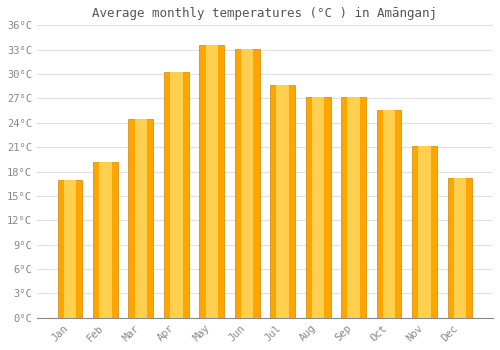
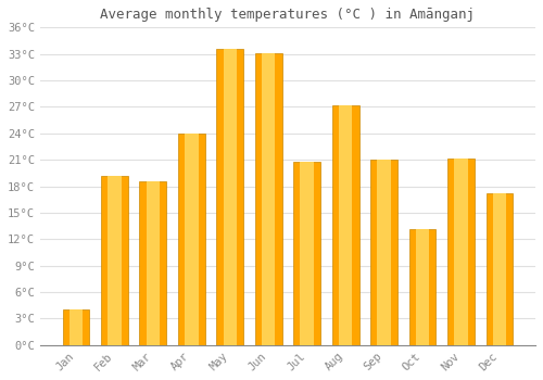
Jan: 17.0°C -> 4.0°C
Mar: 24.5°C -> 18.6°C
Apr: 30.2°C -> 24.0°C
Jul: 28.6°C -> 20.8°C
Sep: 27.2°C -> 21.0°C
Oct: 25.6°C -> 13.2°C
